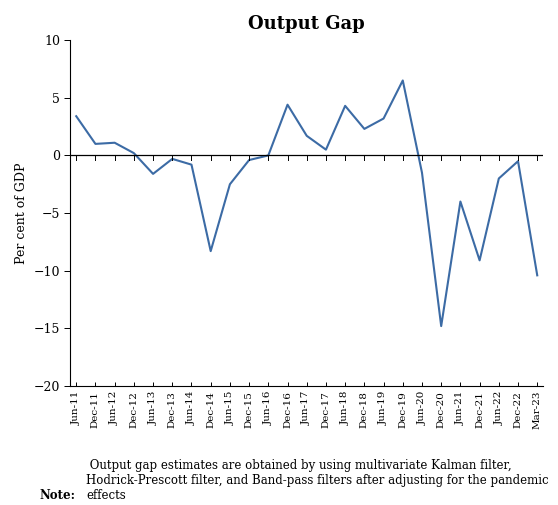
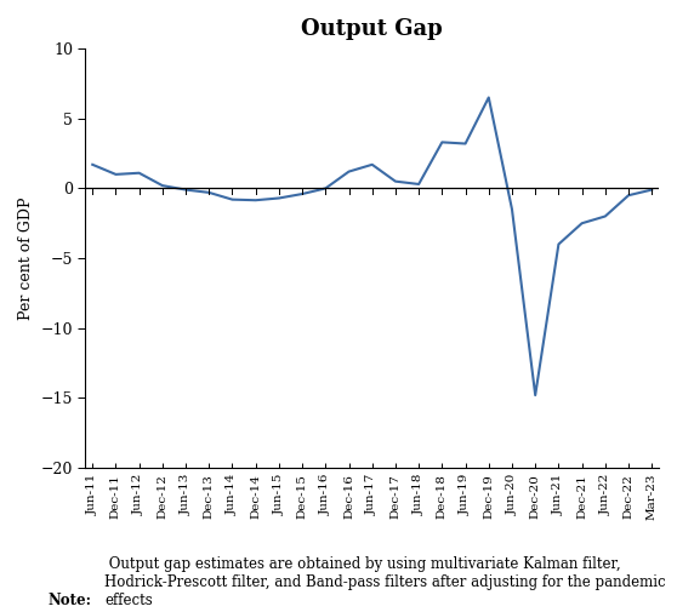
Jun-11: 3.4 -> 1.7
Jun-13: -1.6 -> -0.1
Dec-14: -8.3 -> -0.8
Jun-15: -2.5 -> -0.7
Dec-16: 4.4 -> 1.2
Jun-18: 4.3 -> 0.3
Dec-18: 2.3 -> 3.3
Dec-21: -9.1 -> -2.5
Mar-23: -10.4 -> -0.1
